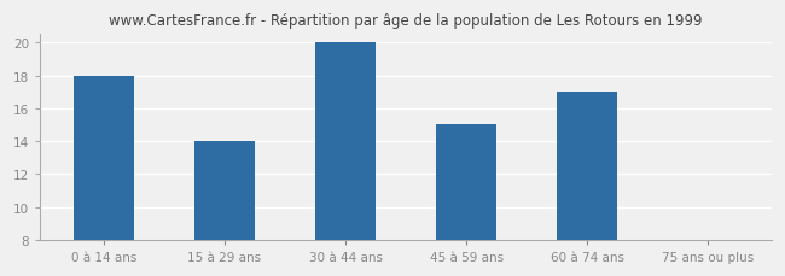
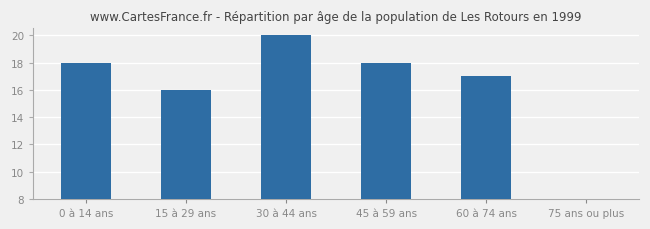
15 à 29 ans: 14.0 -> 16.0
45 à 59 ans: 15.0 -> 18.0
